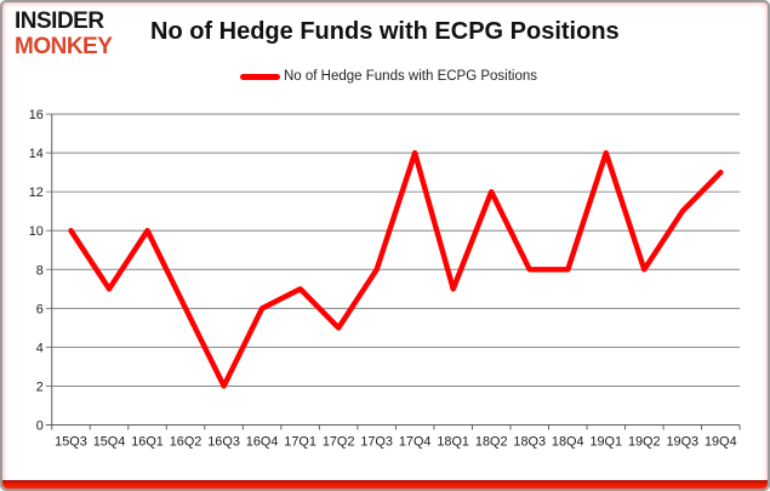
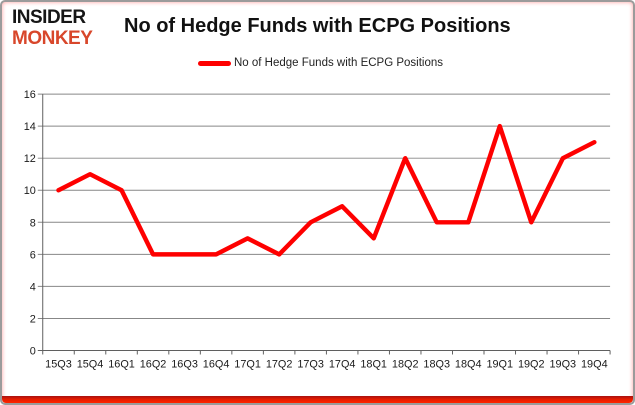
15Q4: 7 -> 11
16Q3: 2 -> 6
17Q2: 5 -> 6
17Q4: 14 -> 9
19Q3: 11 -> 12
